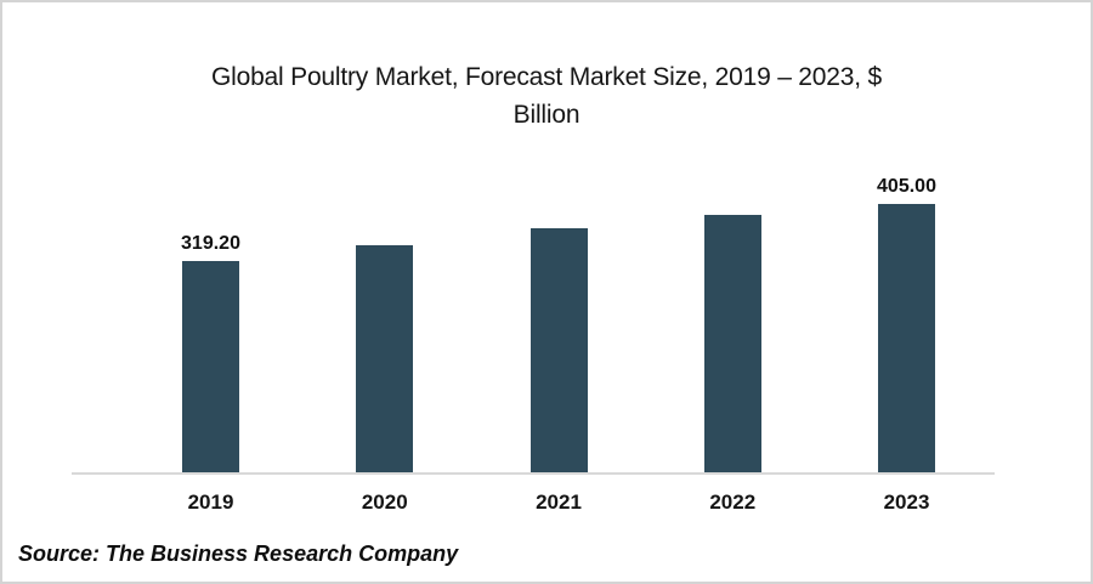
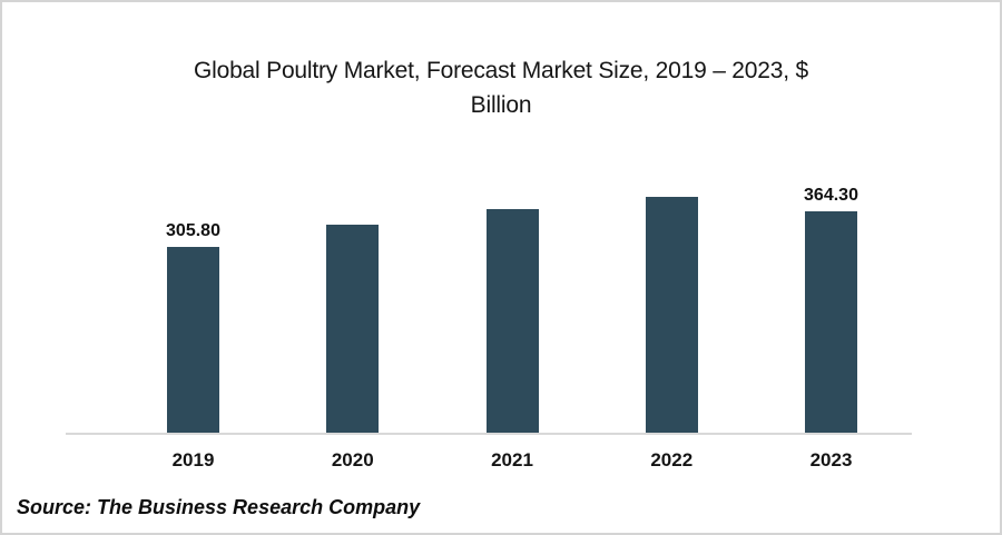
2019: 319.20 -> 305.80
2023: 405.00 -> 364.30
